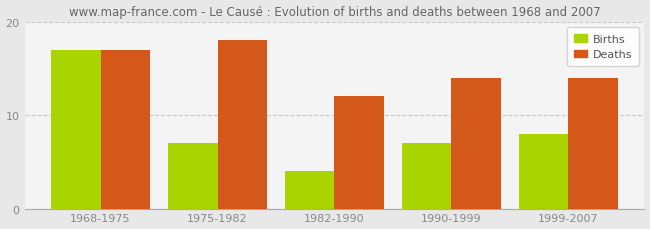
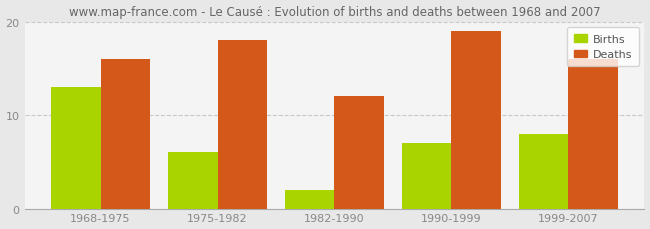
Births/1968-1975: 17 -> 13
Deaths/1968-1975: 17 -> 16
Births/1975-1982: 7 -> 6
Births/1982-1990: 4 -> 2
Deaths/1990-1999: 14 -> 19
Deaths/1999-2007: 14 -> 16
